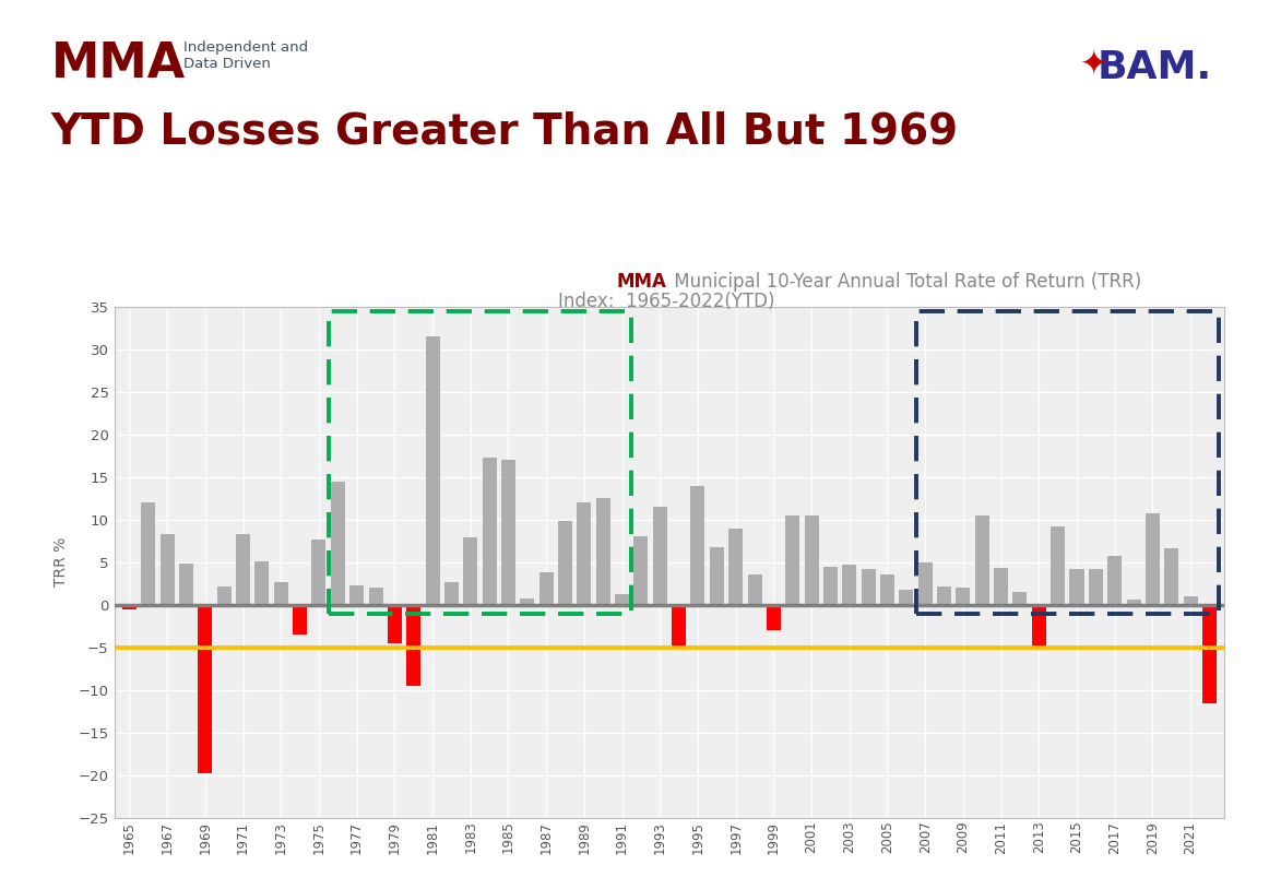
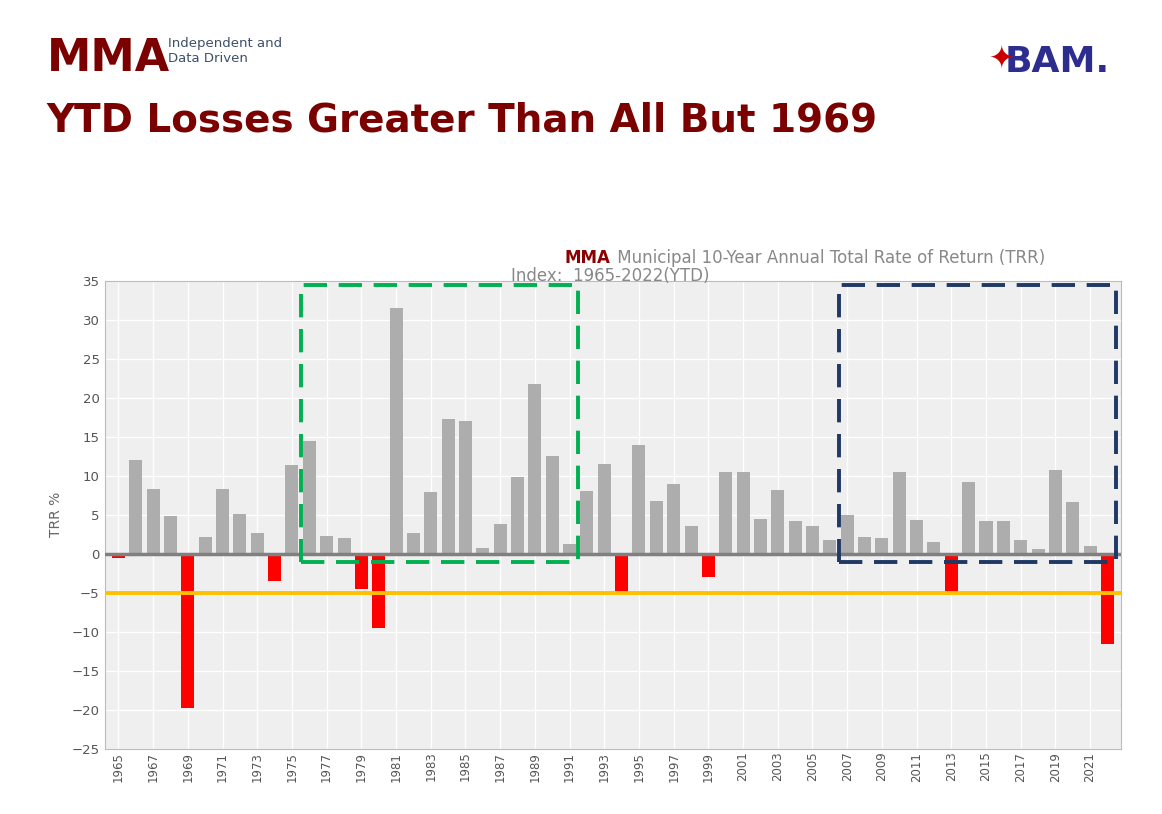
1975: 7.7 -> 11.4
1989: 12.0 -> 21.8
2003: 4.7 -> 8.2
2017: 5.7 -> 1.8
